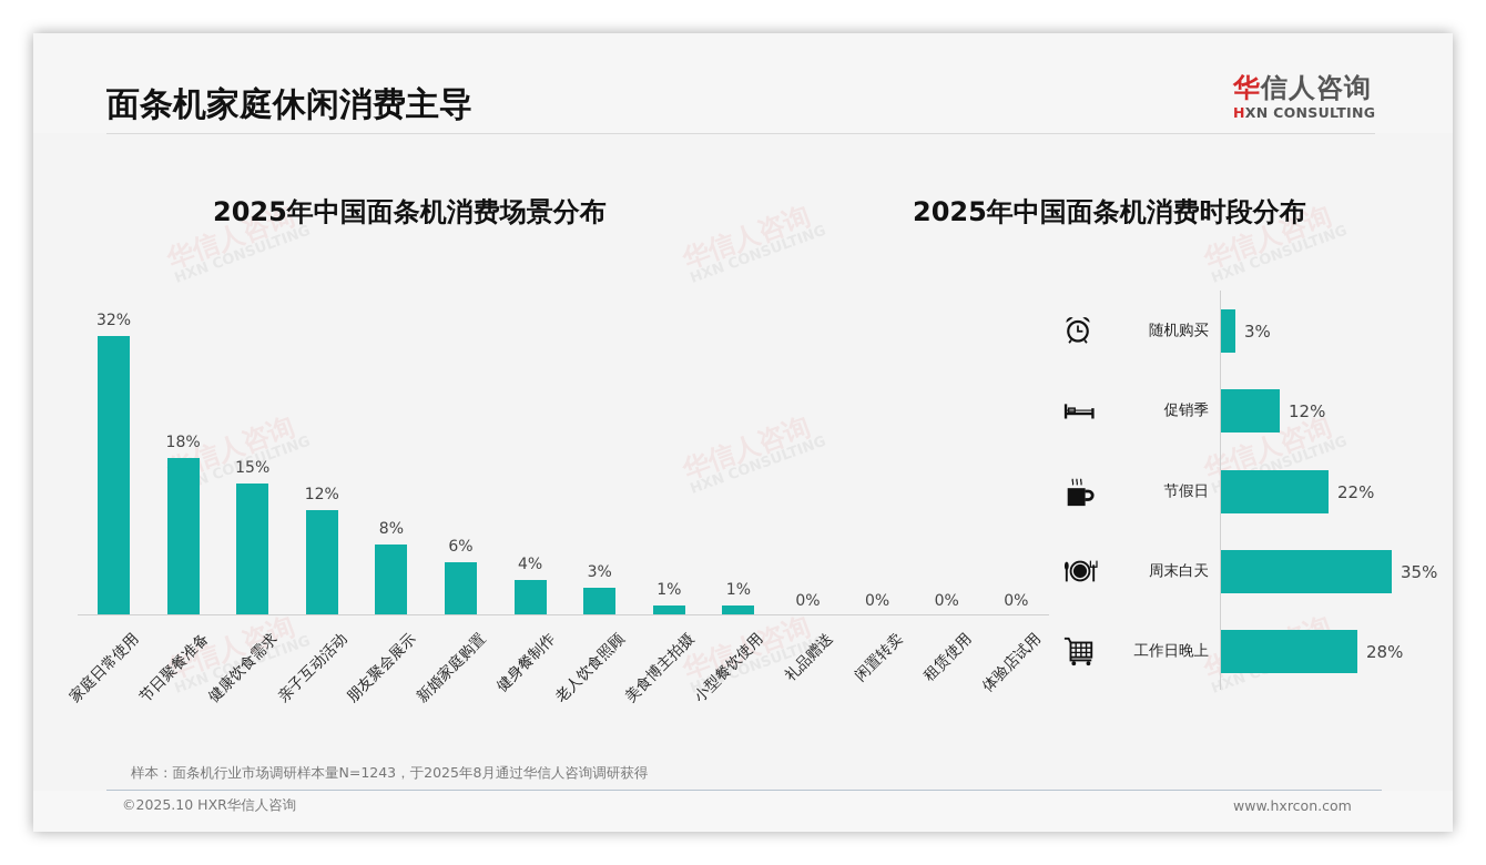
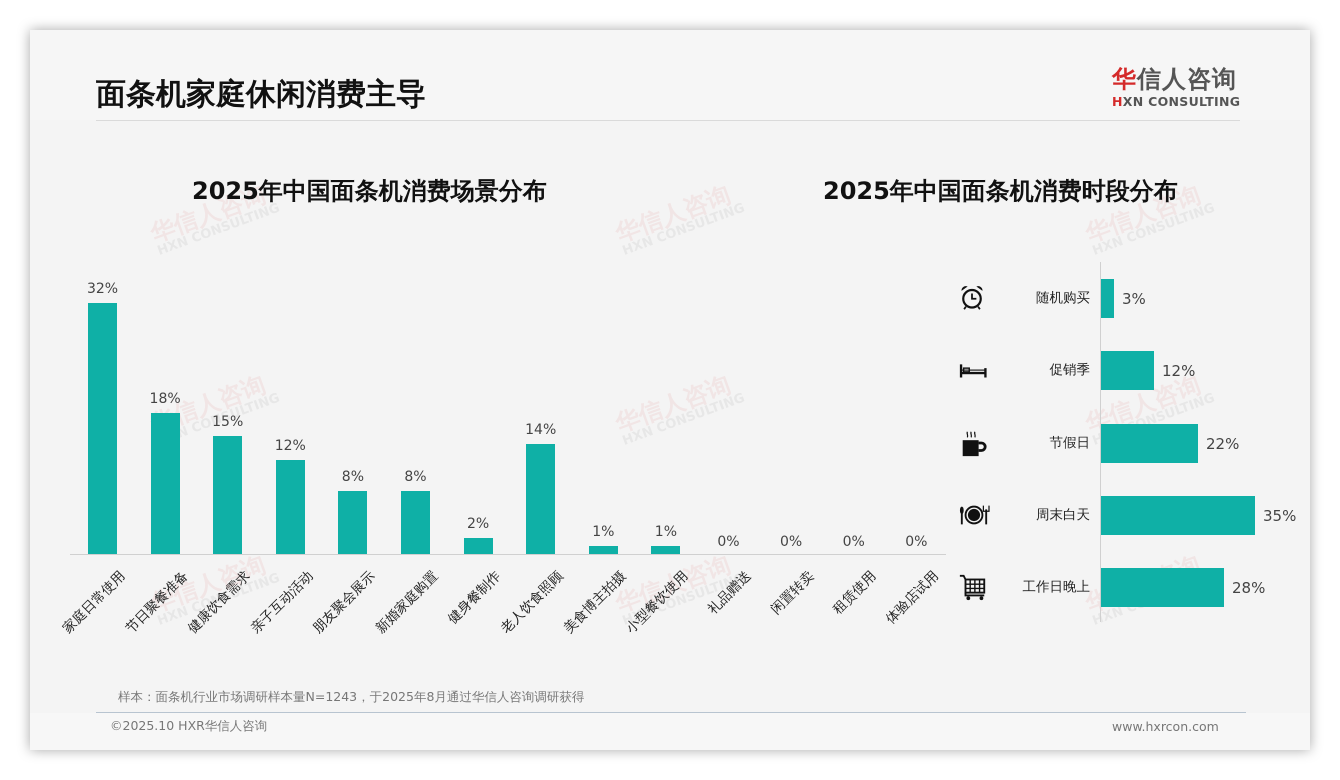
2025年中国面条机消费场景分布/新婚家庭购置: 6% -> 8%
2025年中国面条机消费场景分布/健身餐制作: 4% -> 2%
2025年中国面条机消费场景分布/老人饮食照顾: 3% -> 14%
